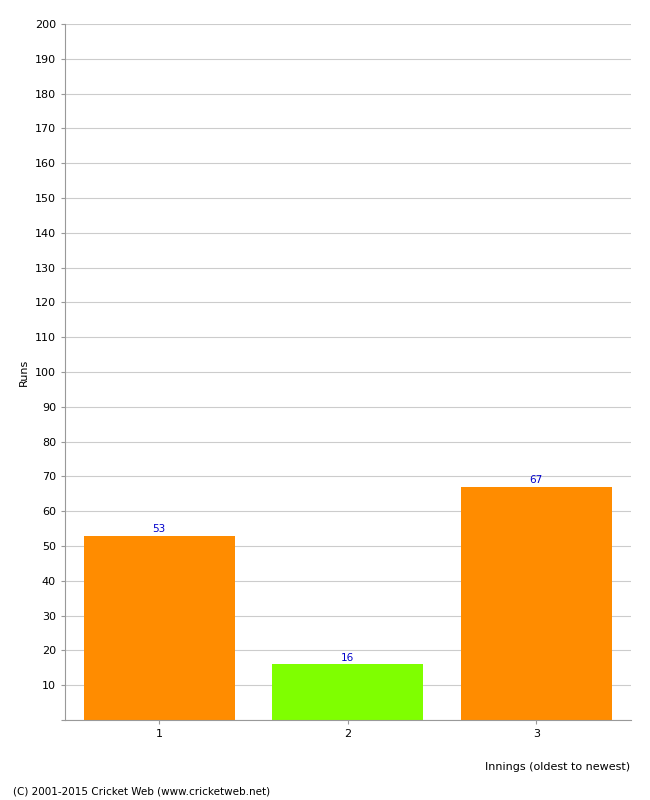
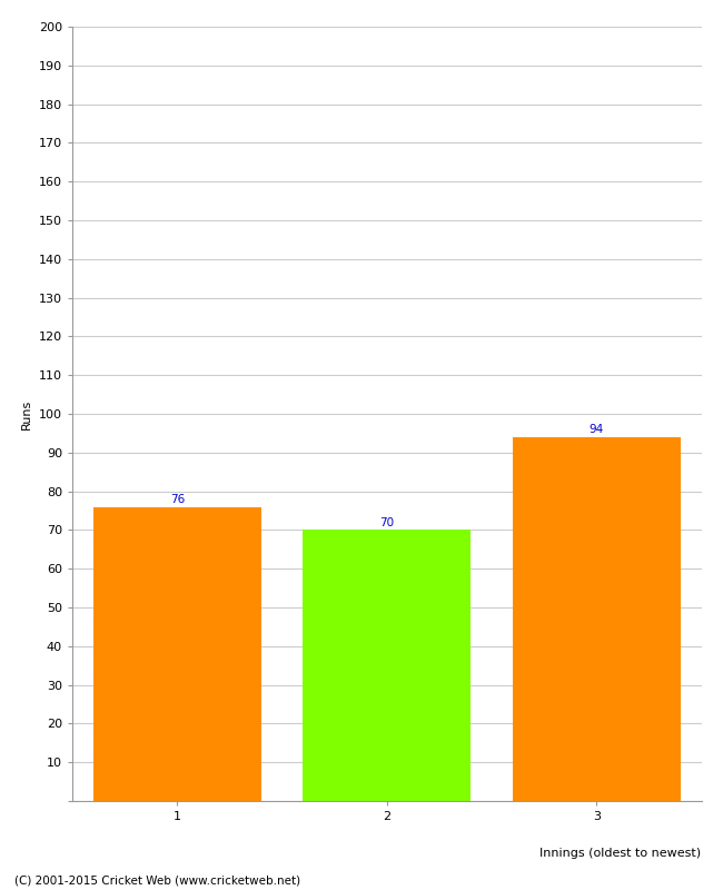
1: 53 -> 76
2: 16 -> 70
3: 67 -> 94
